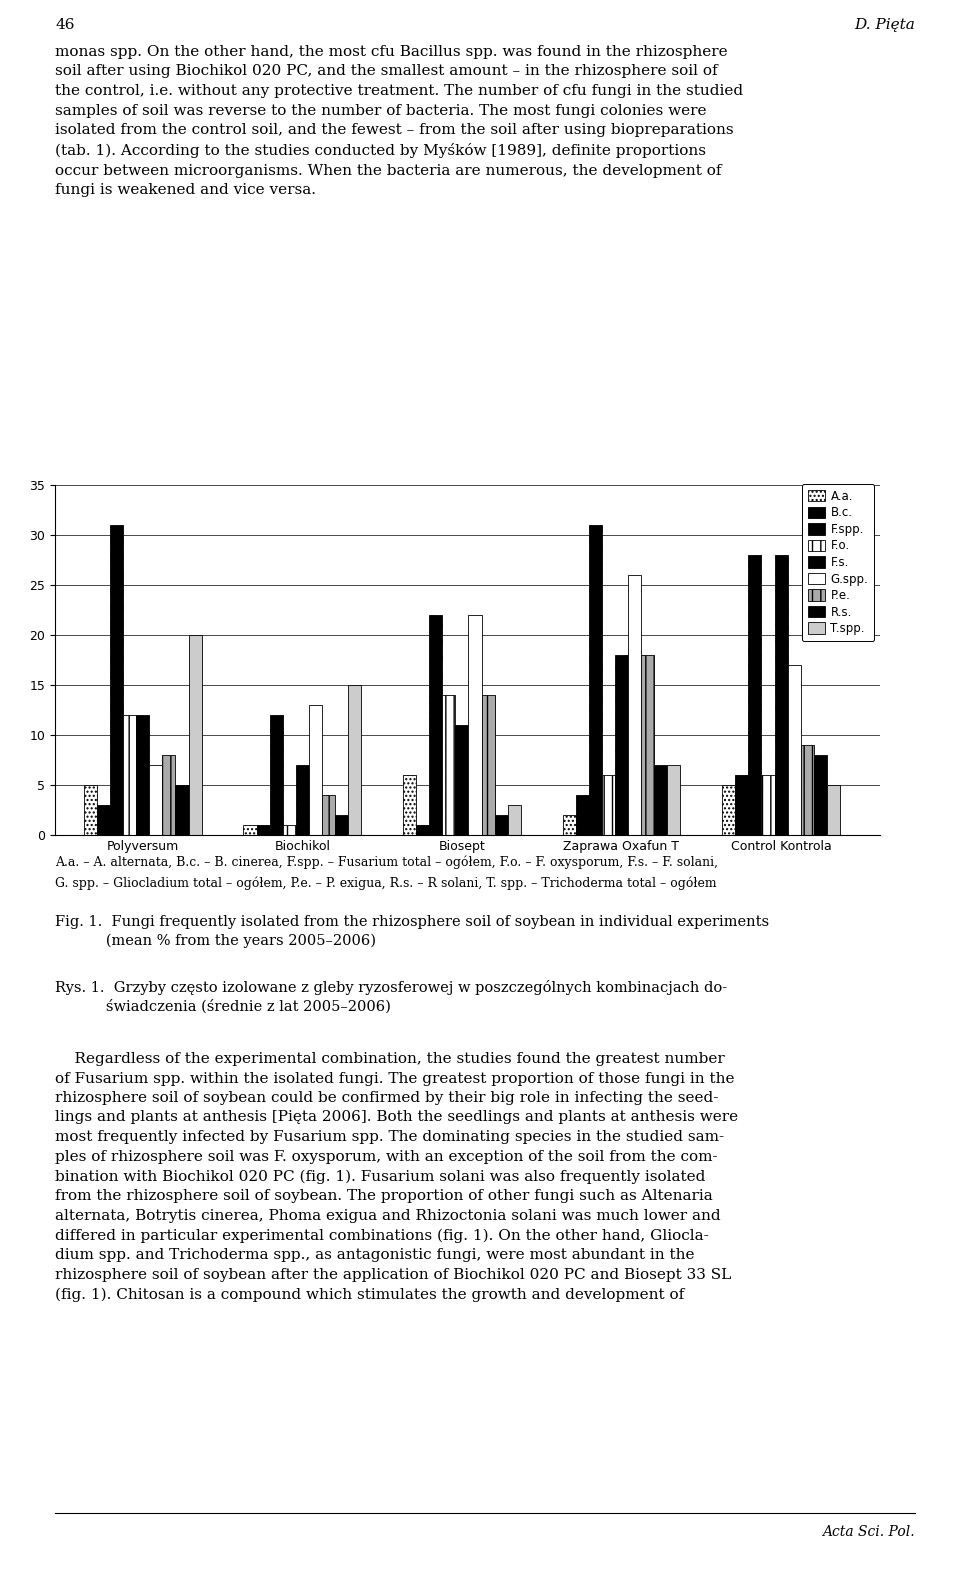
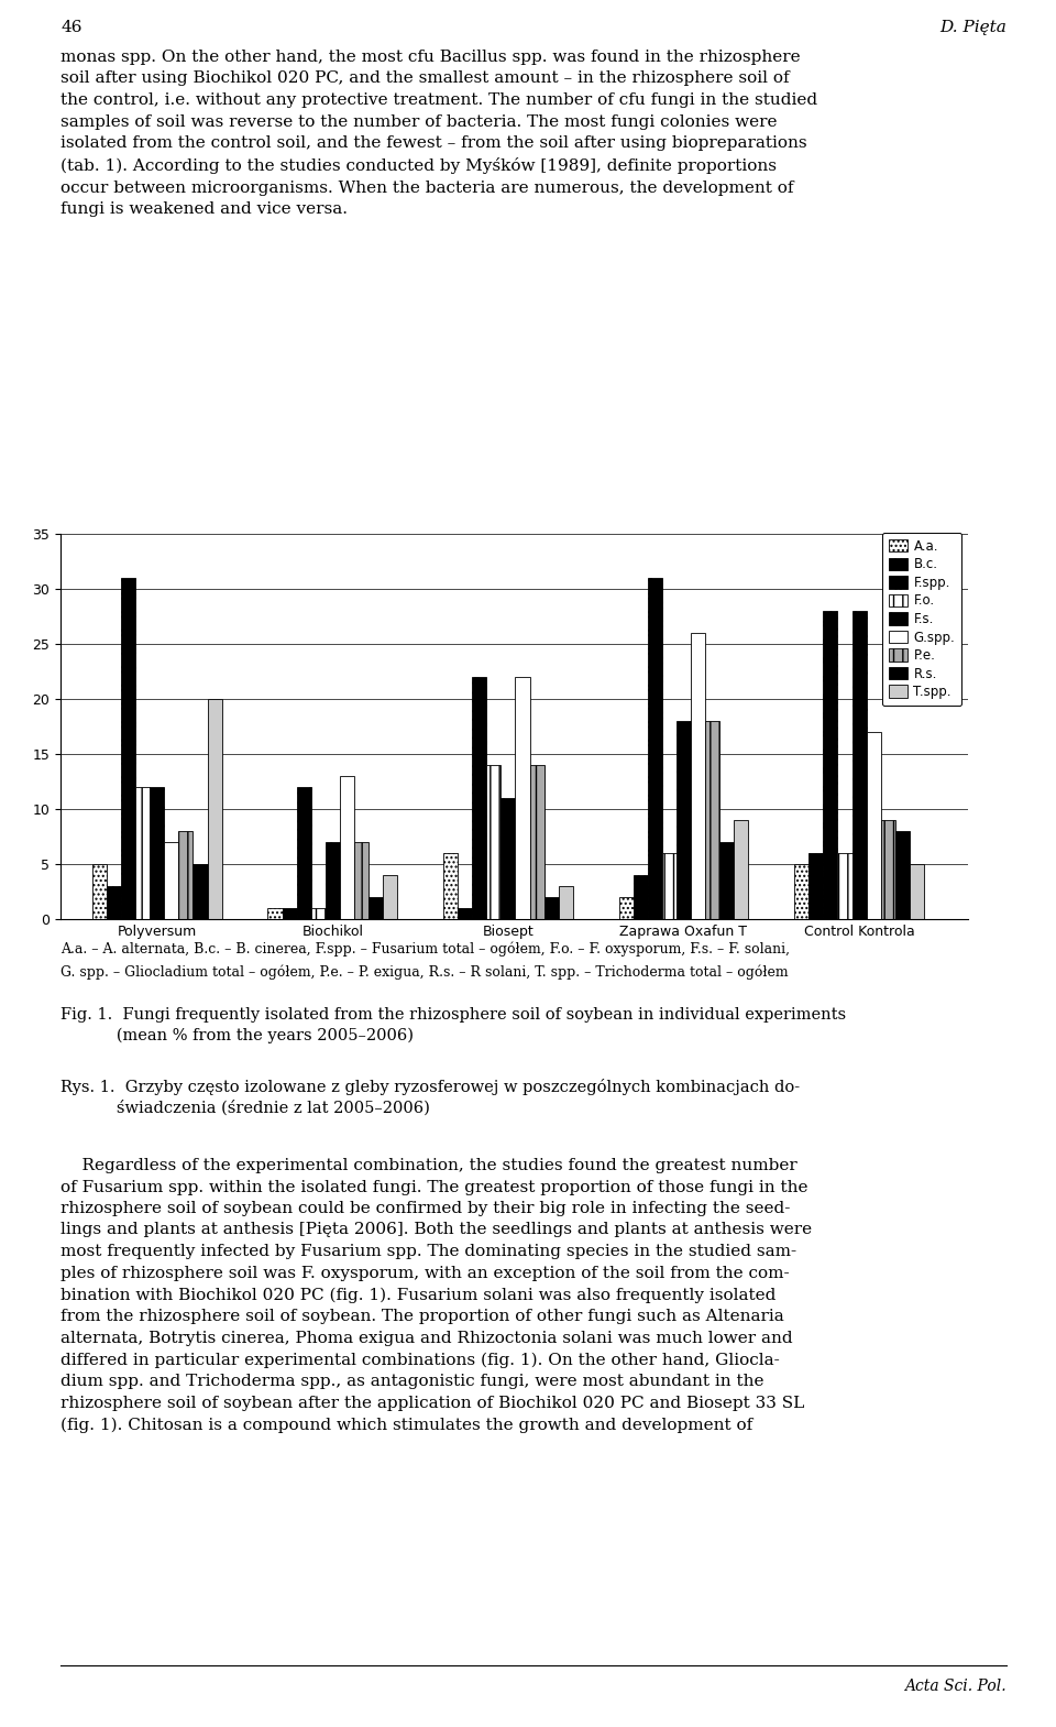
P.e./Biochikol: 4 -> 7
T.spp./Biochikol: 15 -> 4
T.spp./Zaprawa Oxafun T: 7 -> 9
